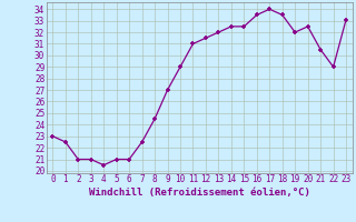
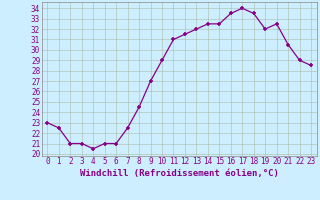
23: 33.1 -> 28.5
